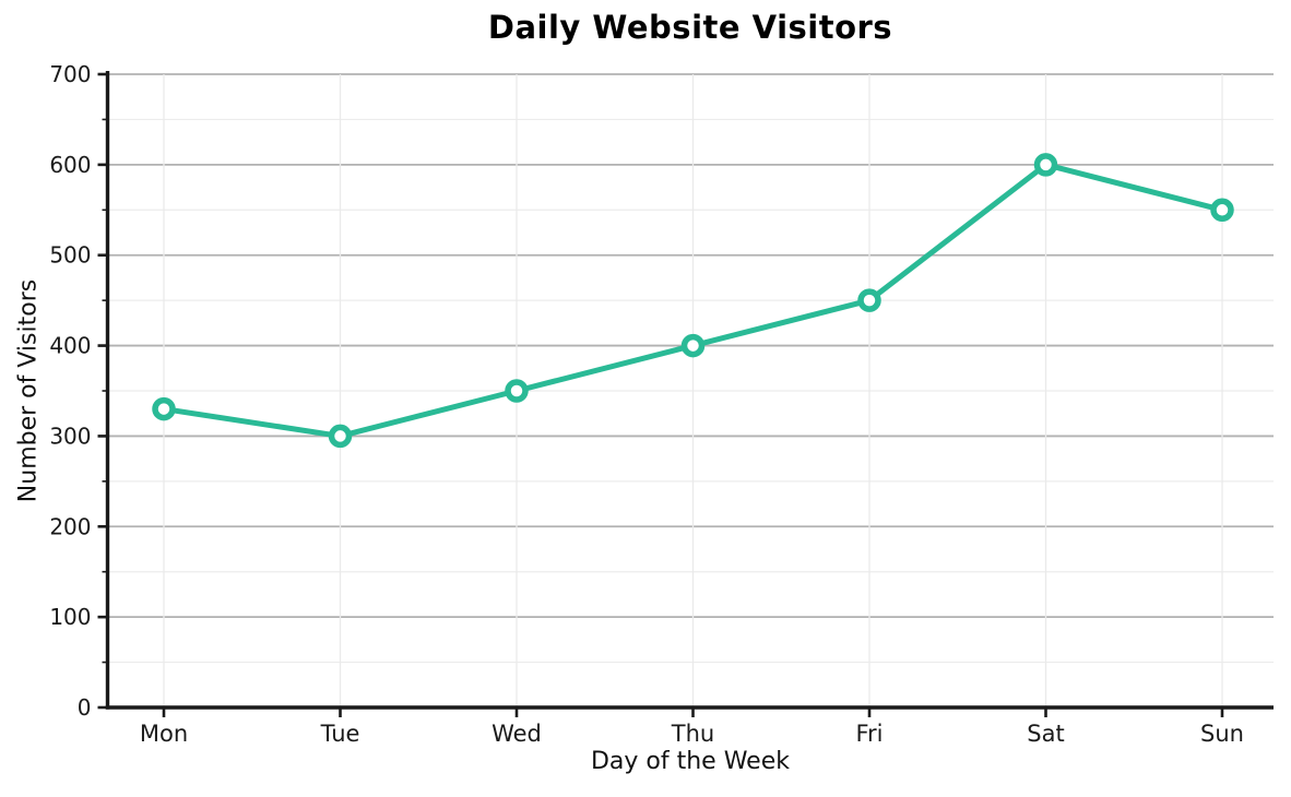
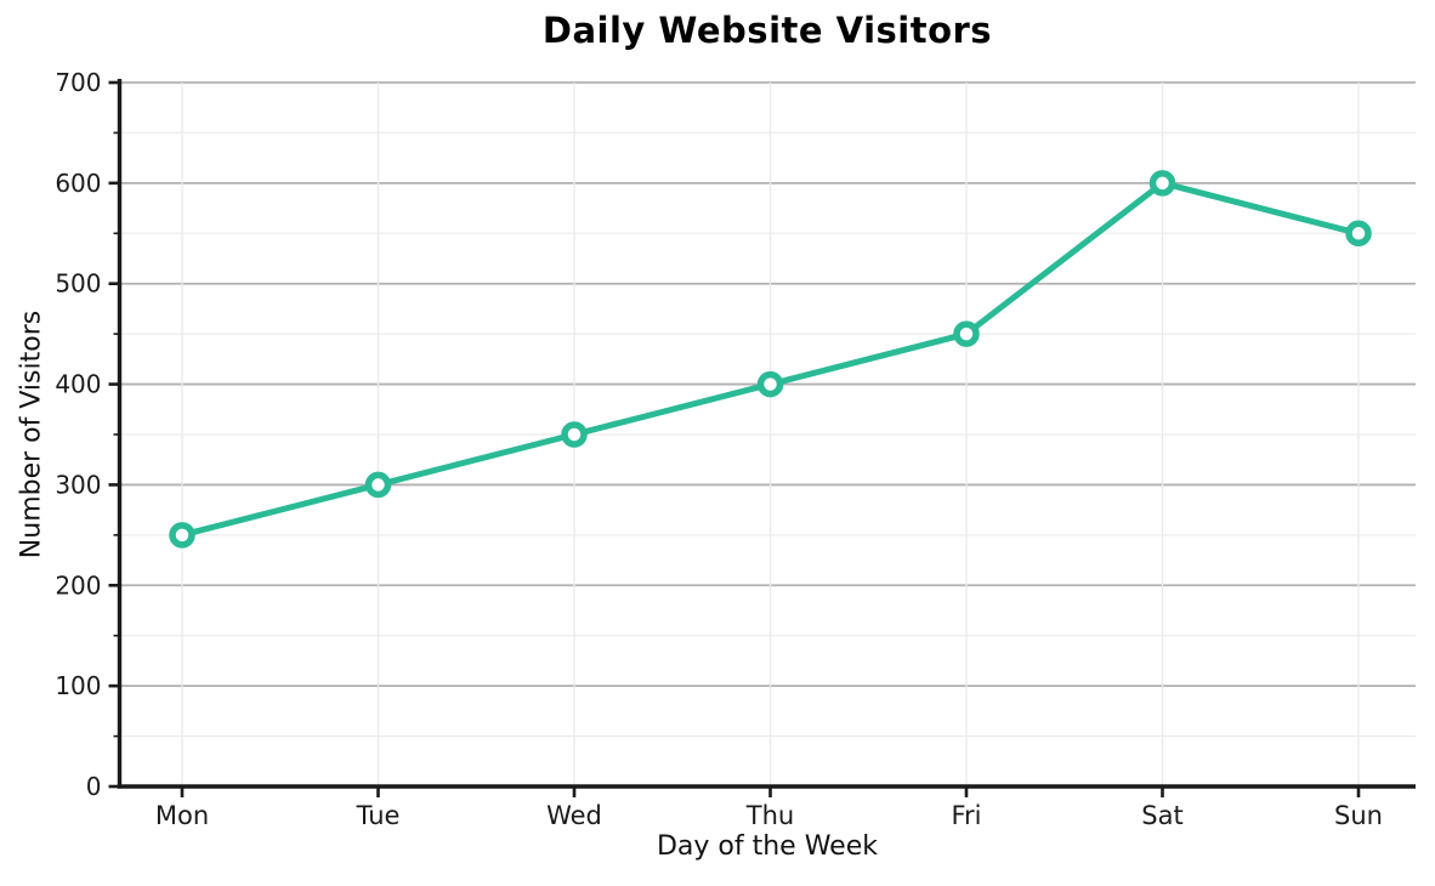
Mon: 330 -> 250
